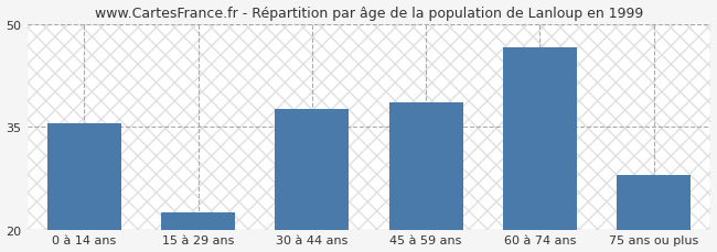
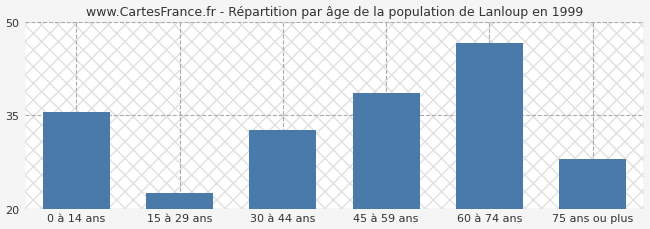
30 à 44 ans: 37.5 -> 32.6
